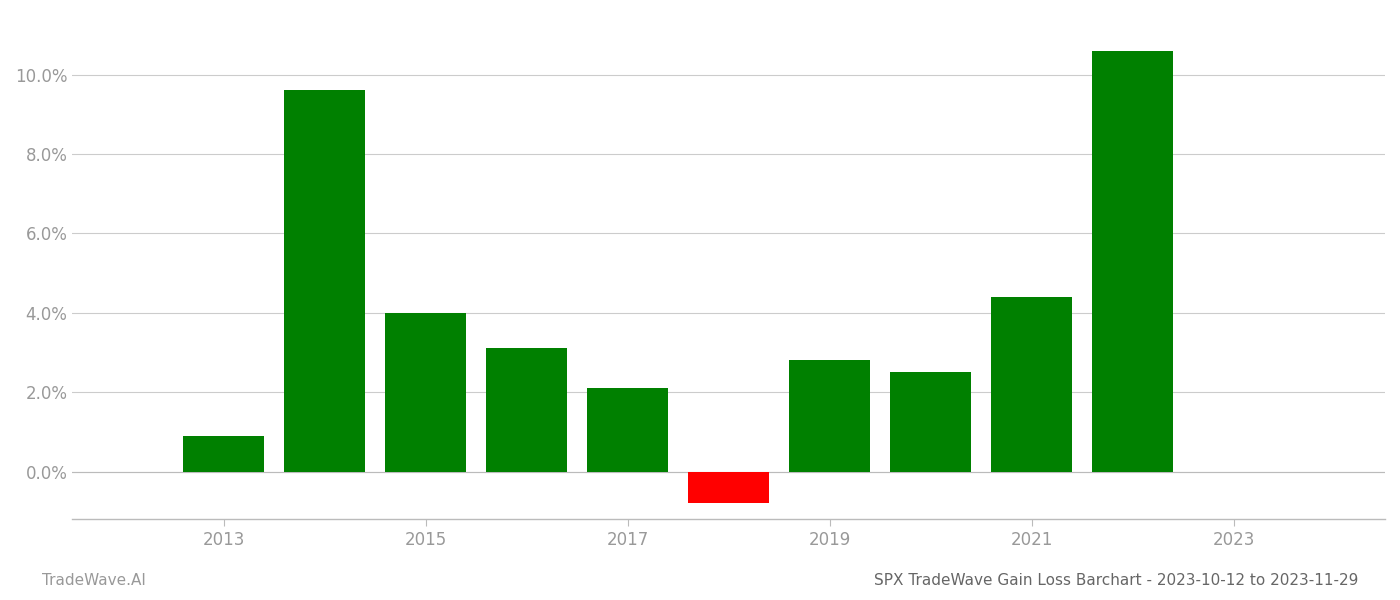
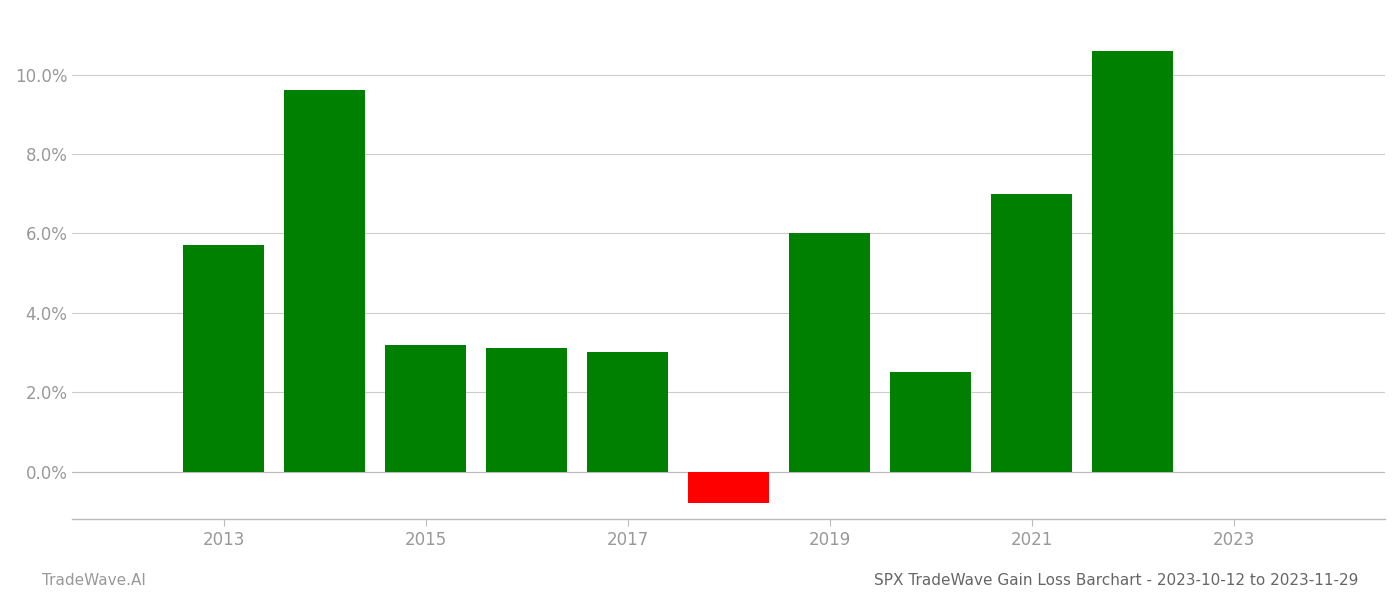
2013: 0.9% -> 5.7%
2015: 4.0% -> 3.2%
2017: 2.1% -> 3.0%
2019: 2.8% -> 6.0%
2021: 4.4% -> 7.0%
